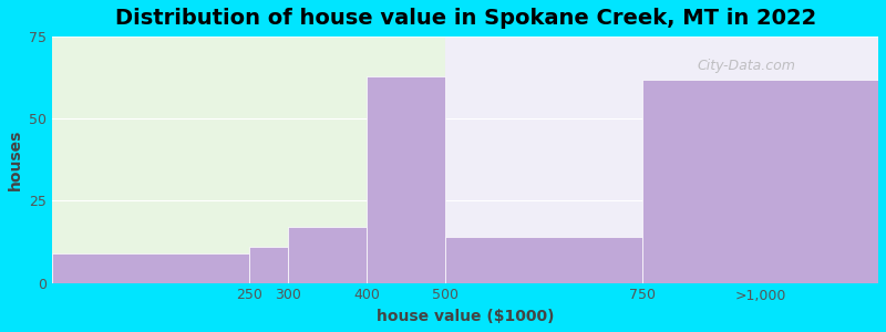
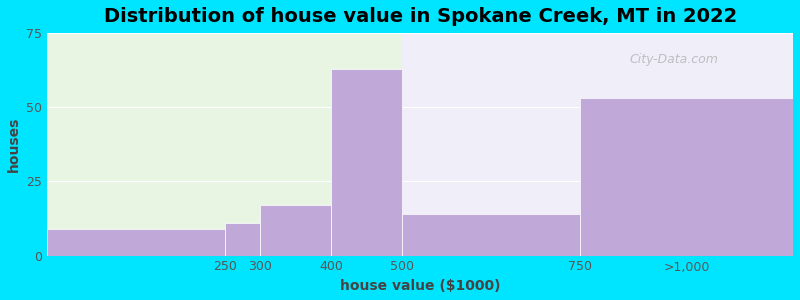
>1,000: 62 -> 53
